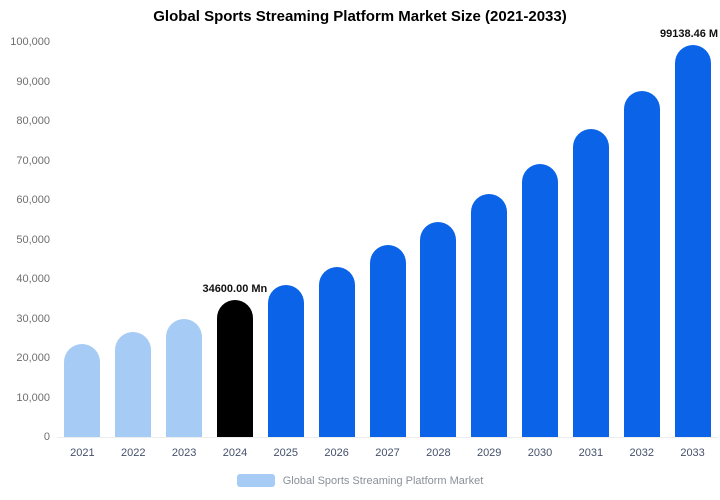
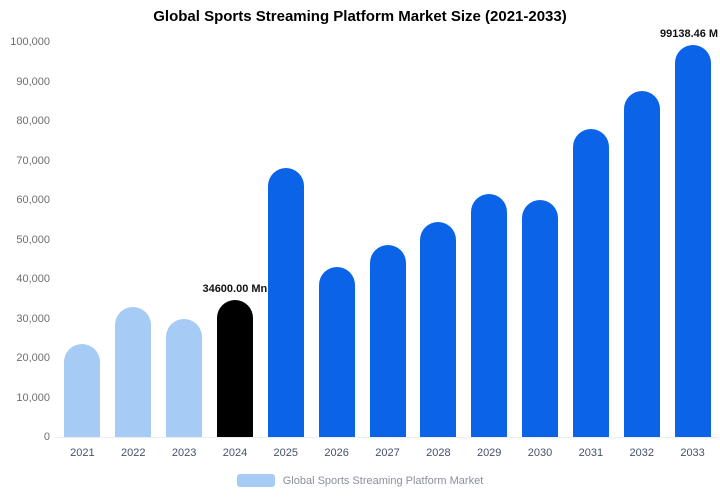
2022: 27000 -> 33000
2025: 38000 -> 68000
2030: 69000 -> 60000
